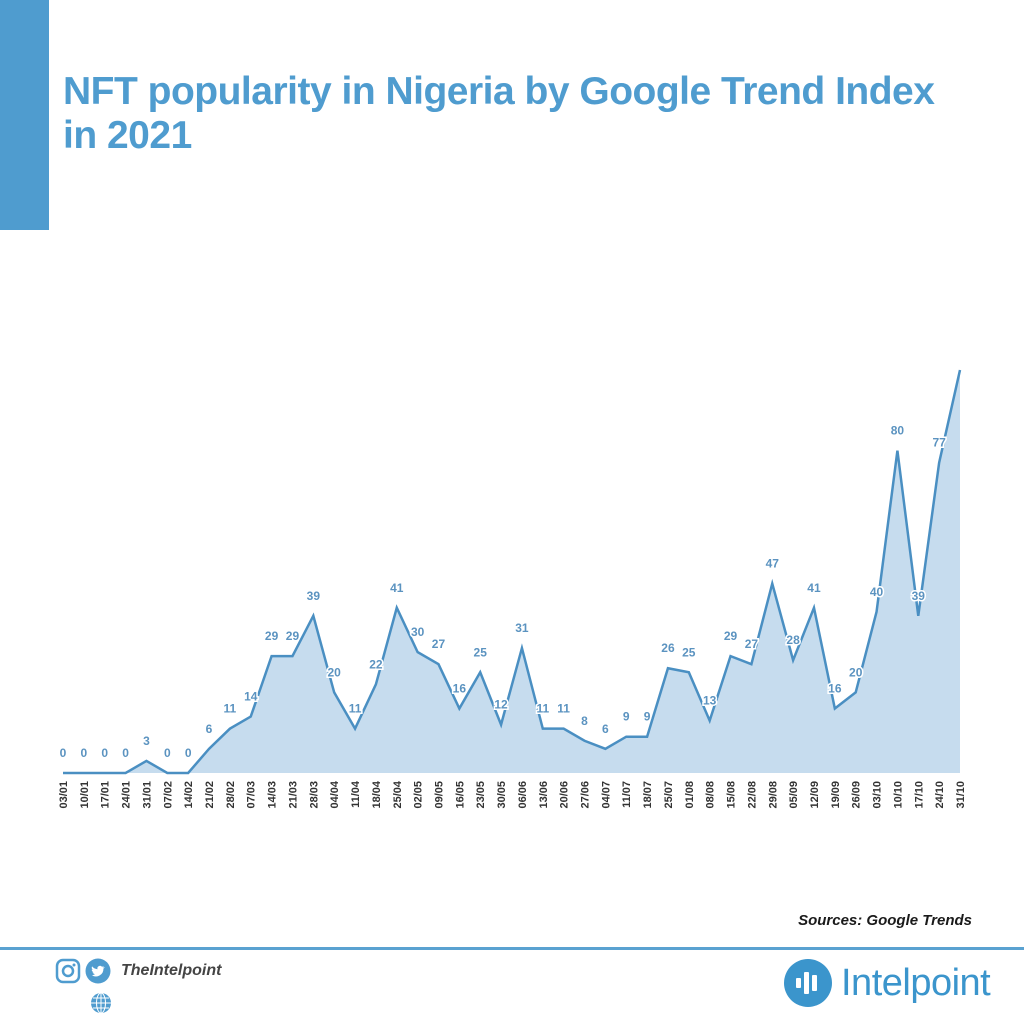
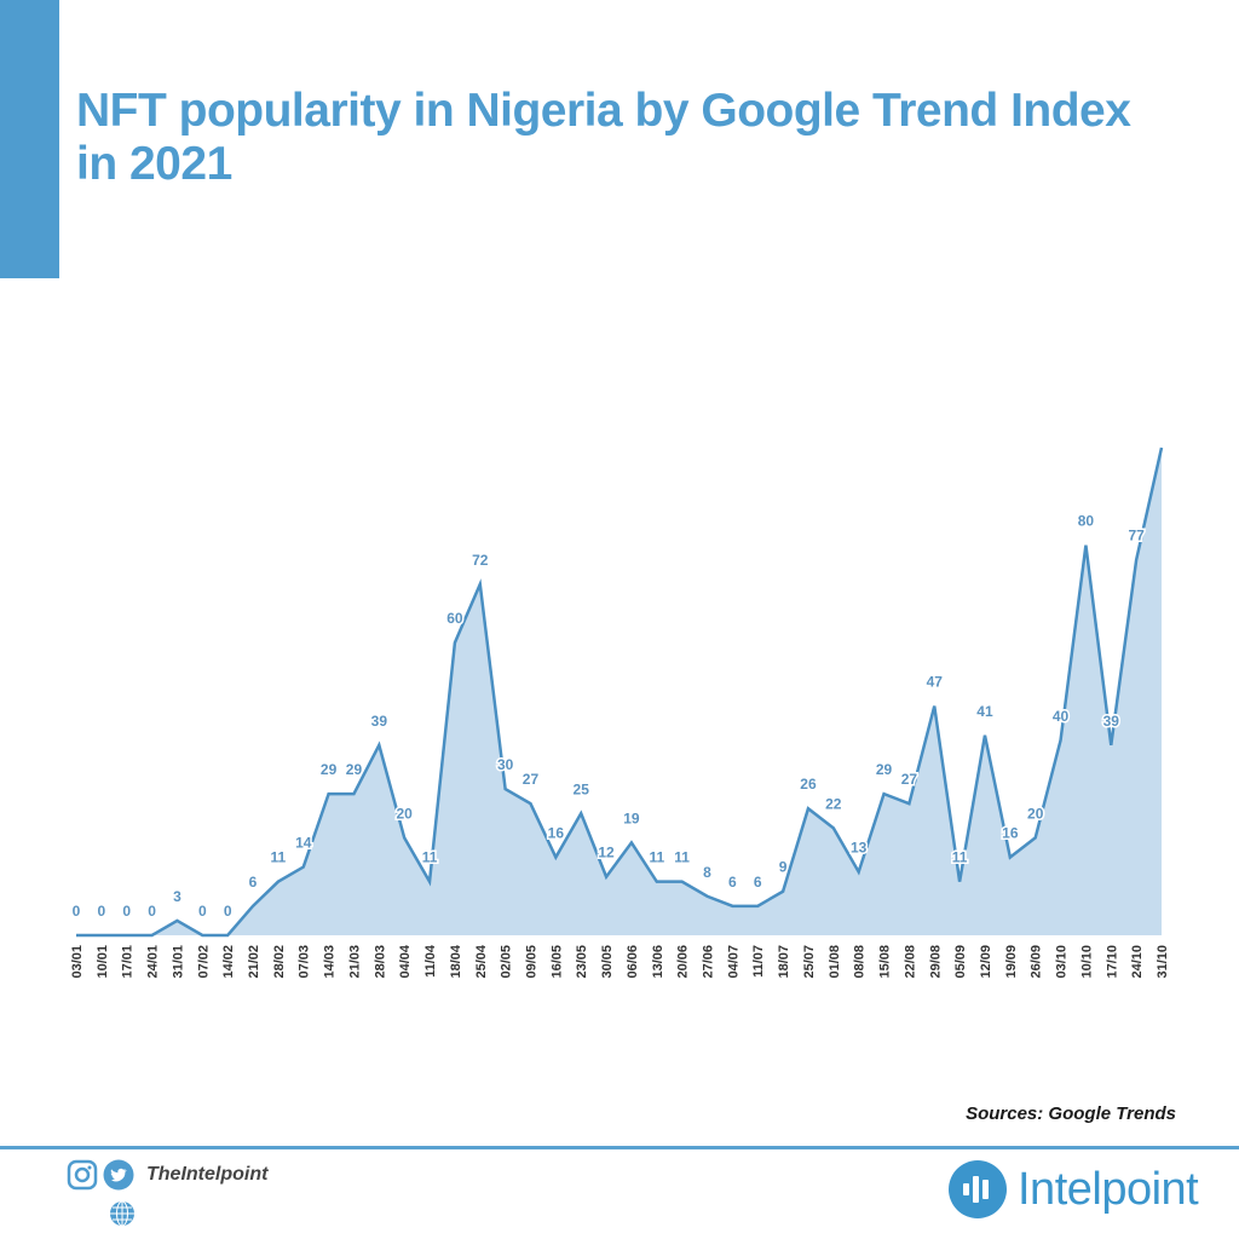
18/04: 22 -> 60
25/04: 41 -> 72
06/06: 31 -> 19
11/07: 9 -> 6
01/08: 25 -> 22
05/09: 28 -> 11
